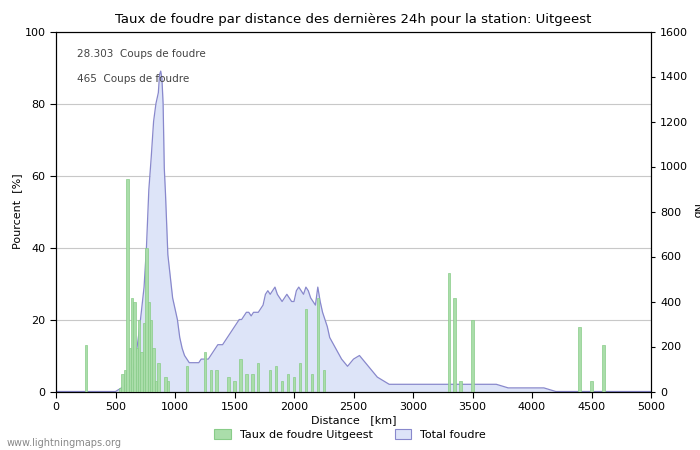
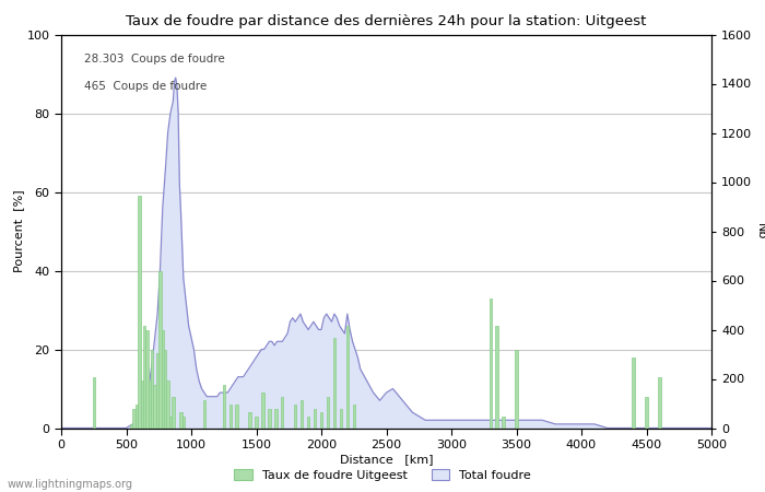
Taux de foudre Uitgeest/4500: 3 -> 8
